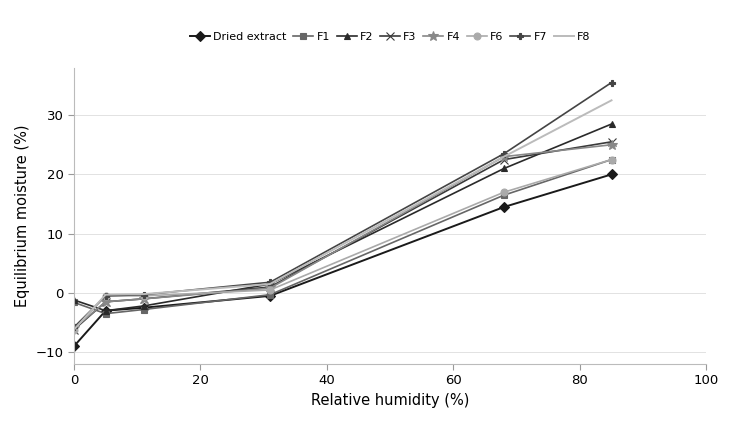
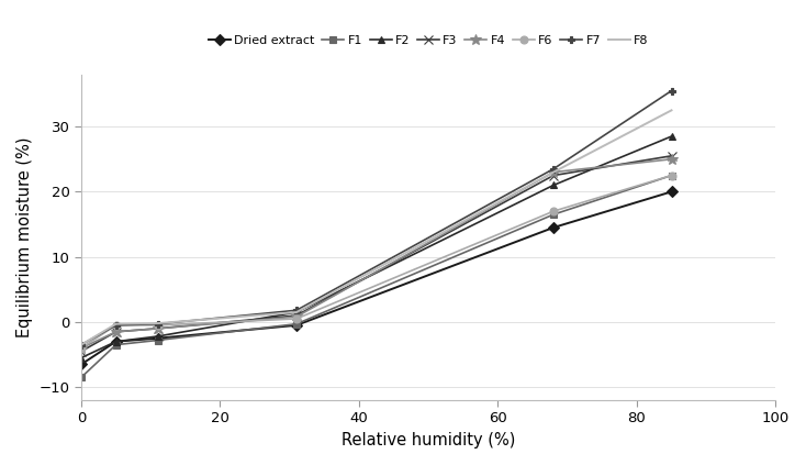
Dried extract/0: -9.0 -> -6.5
F1/0: -1.6 -> -8.5
F2/0: -1.2 -> -5.5
F3/0: -6.2 -> -4.5
F4/0: -6.0 -> -4.0
F6/0: -6.2 -> -4.0
F7/0: -5.8 -> -3.5
F8/0: -6.2 -> -3.5
